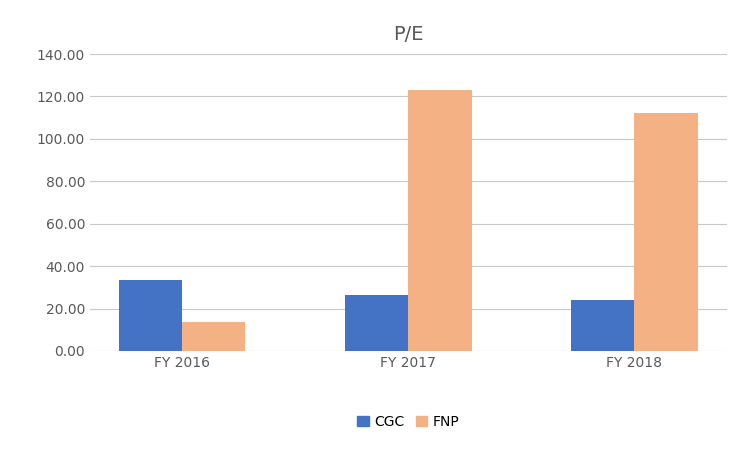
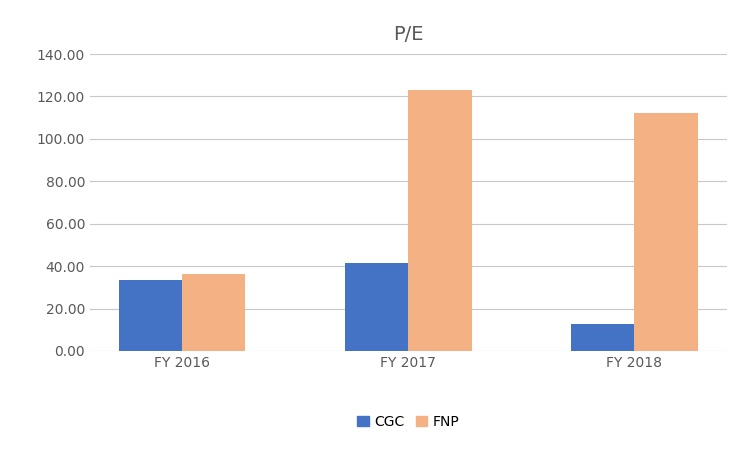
FNP/FY 2016: 13.5 -> 36.5
CGC/FY 2017: 26.5 -> 41.5
CGC/FY 2018: 24.0 -> 12.5
